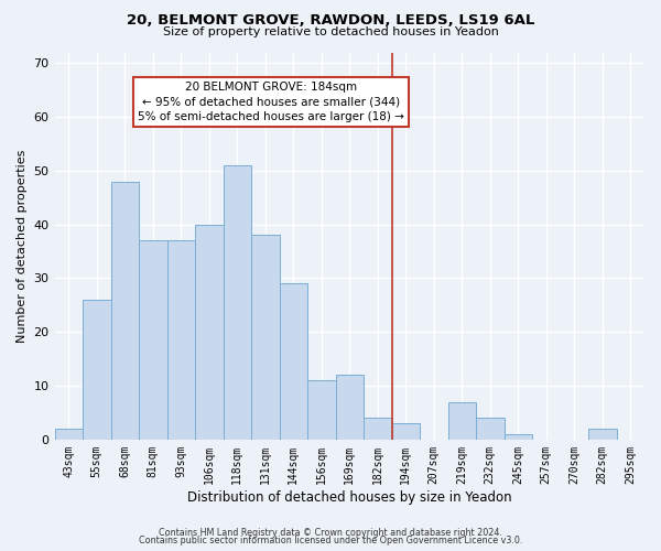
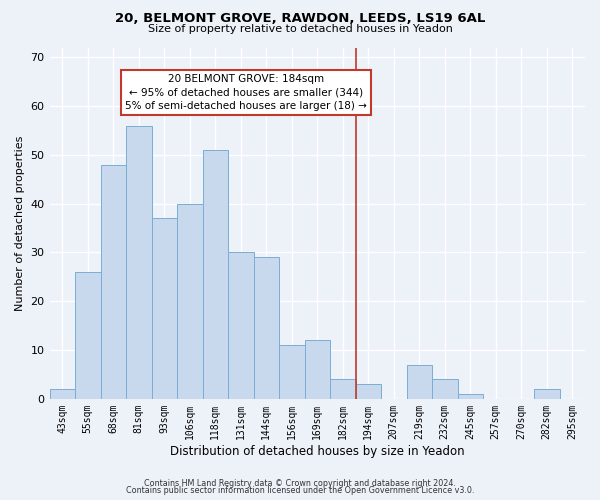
81sqm: 37 -> 56
131sqm: 38 -> 30
